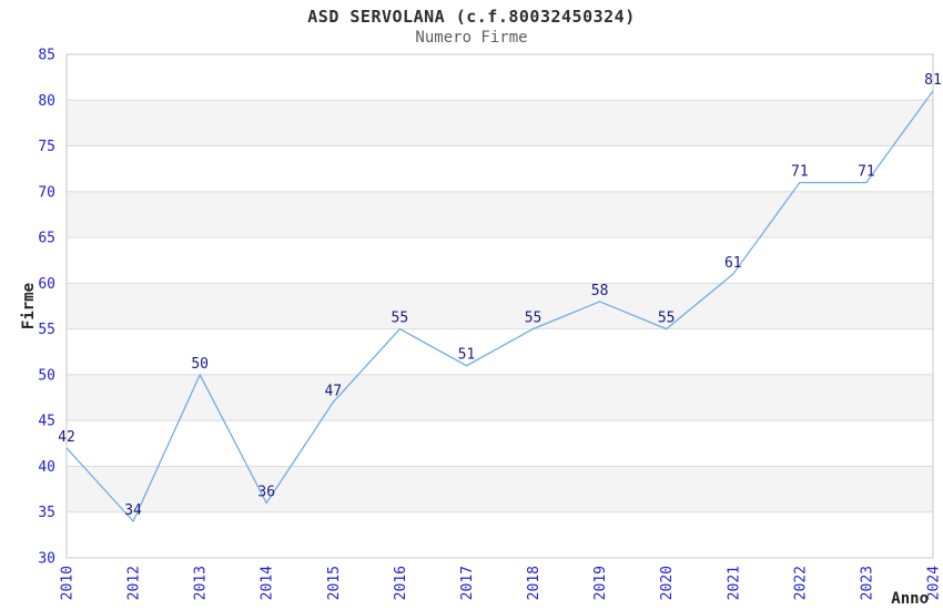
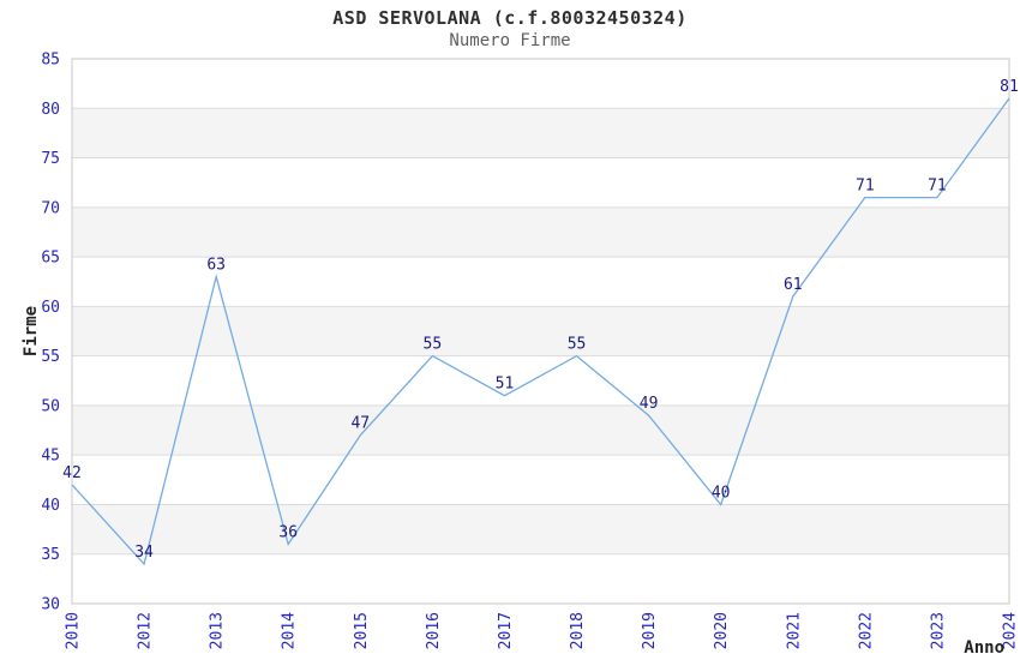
2013: 50 -> 63
2019: 58 -> 49
2020: 55 -> 40
